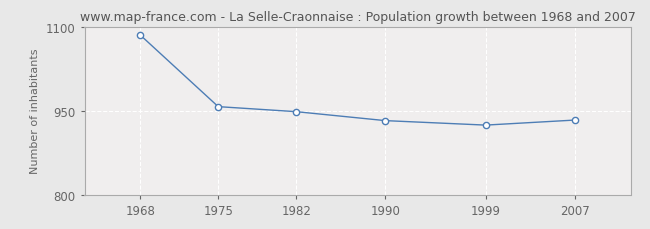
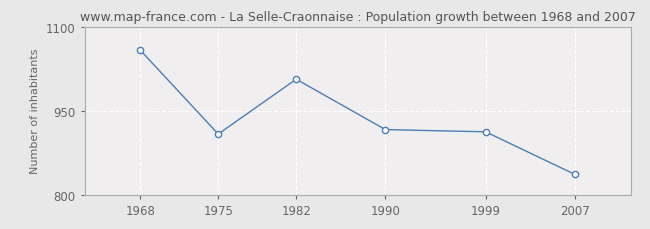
1968: 1085 -> 1058
1975: 957 -> 908
1982: 948 -> 1006
1990: 932 -> 916
1999: 924 -> 912
2007: 933 -> 836
